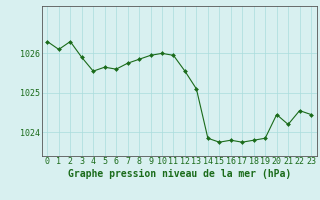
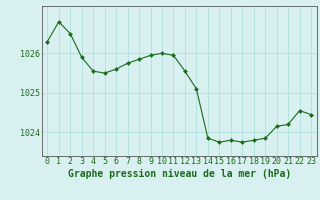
1: 1026.10 -> 1026.80
2: 1026.30 -> 1026.50
5: 1025.65 -> 1025.50
20: 1024.45 -> 1024.15
